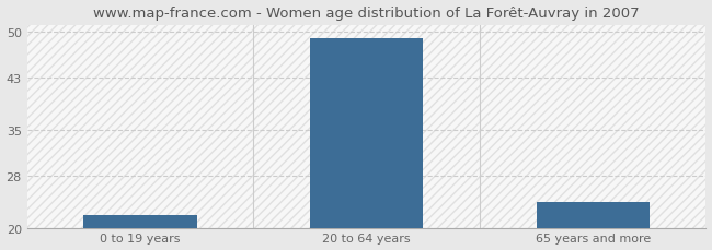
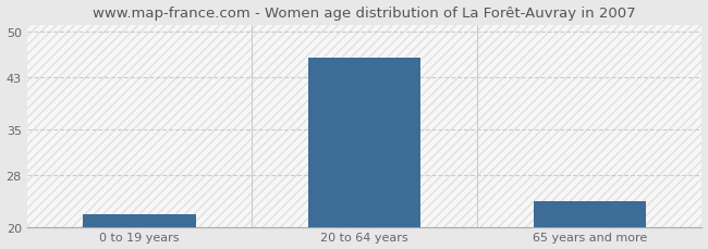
20 to 64 years: 49 -> 46
